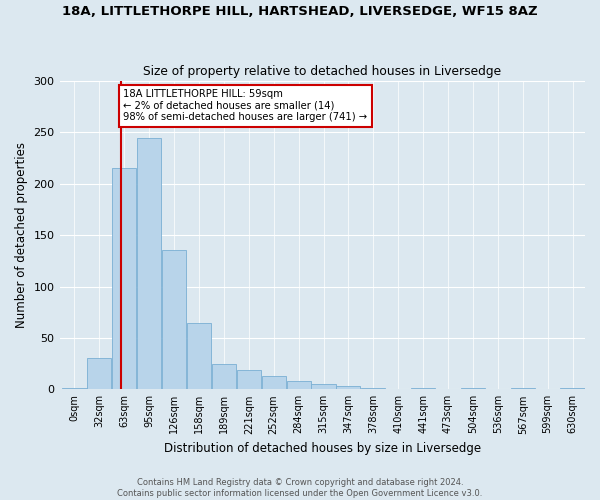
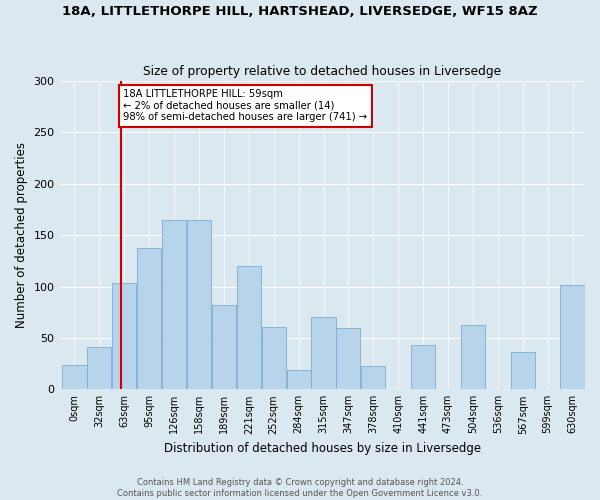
0sqm: 1 -> 24
32sqm: 30 -> 41
63sqm: 215 -> 103
95sqm: 245 -> 138
126sqm: 136 -> 165
158sqm: 65 -> 165
189sqm: 25 -> 82
221sqm: 19 -> 120
252sqm: 13 -> 61
284sqm: 8 -> 19
315sqm: 5 -> 70
347sqm: 3 -> 60
378sqm: 1 -> 23
441sqm: 1 -> 43
504sqm: 1 -> 63
567sqm: 1 -> 36
630sqm: 1 -> 102
